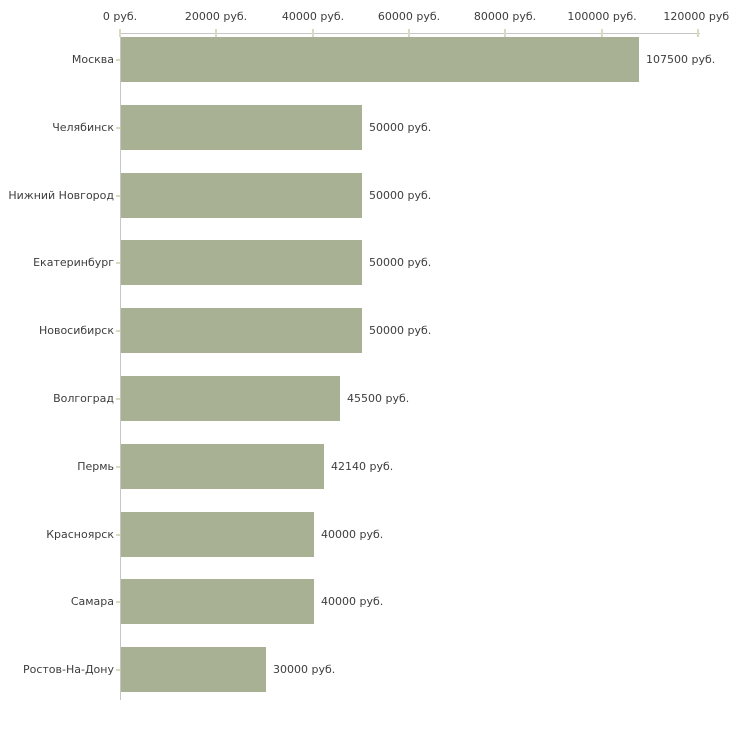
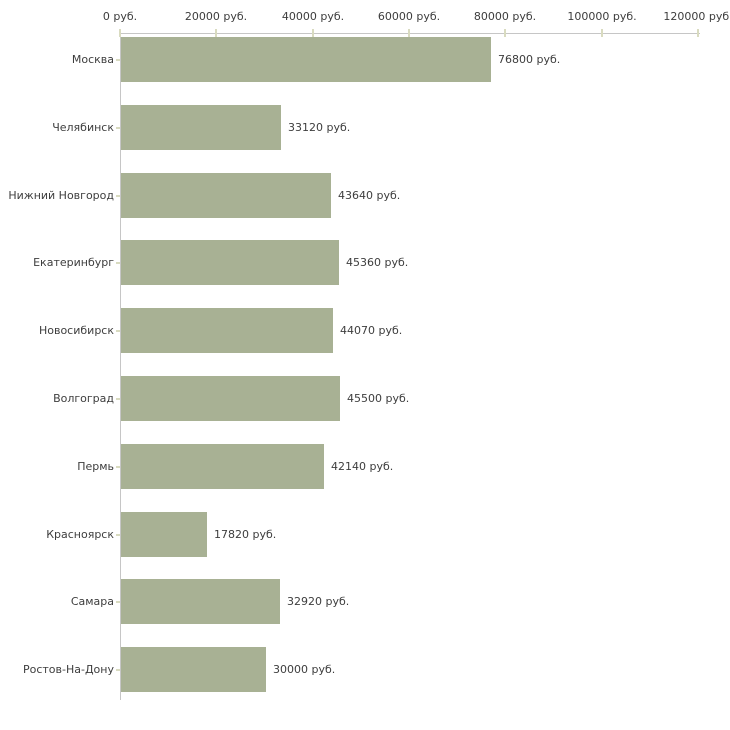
Москва: 107500 -> 76800
Челябинск: 50000 -> 33120
Нижний Новгород: 50000 -> 43640
Екатеринбург: 50000 -> 45360
Новосибирск: 50000 -> 44070
Красноярск: 40000 -> 17820
Самара: 40000 -> 32920
